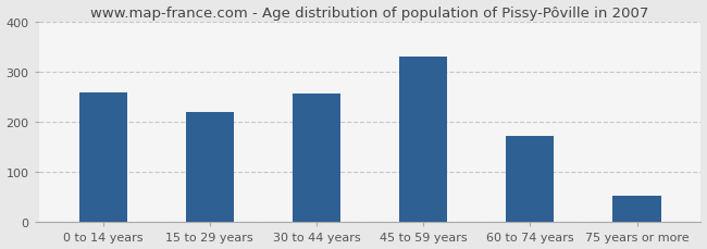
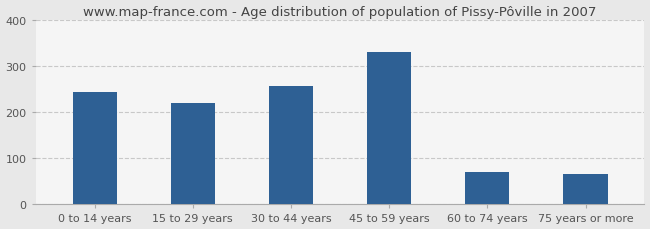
0 to 14 years: 260 -> 245
60 to 74 years: 172 -> 70
75 years or more: 52 -> 65
